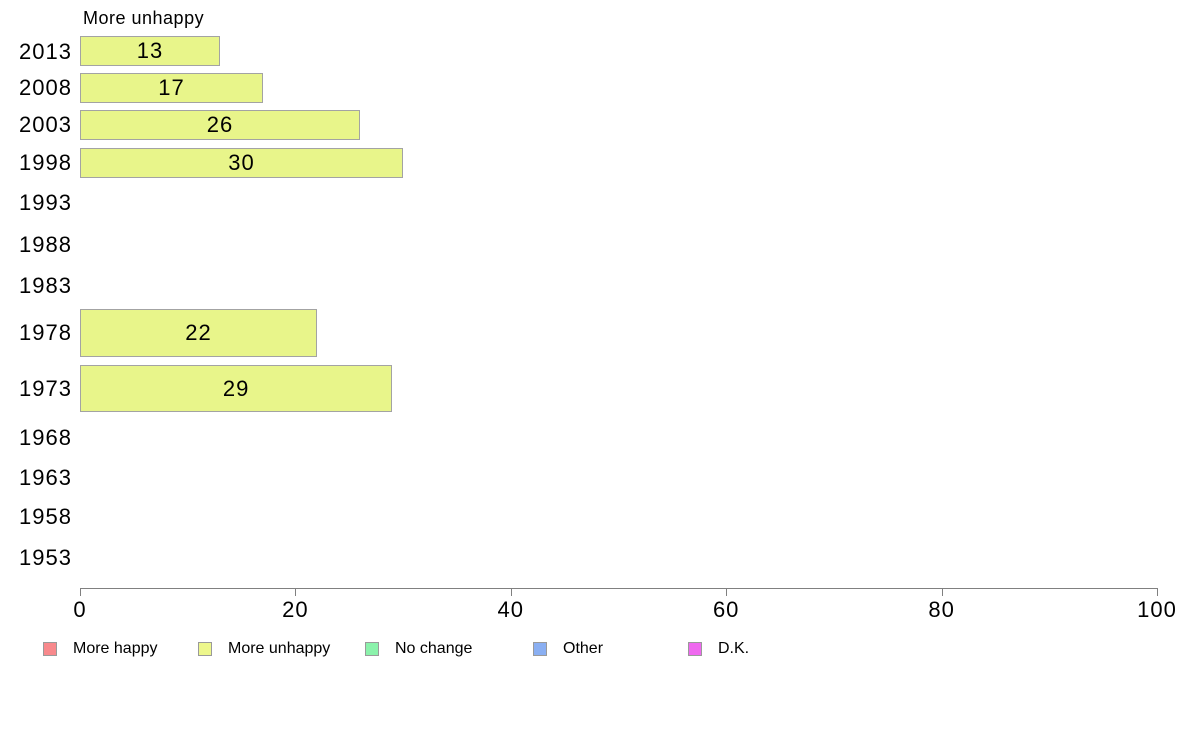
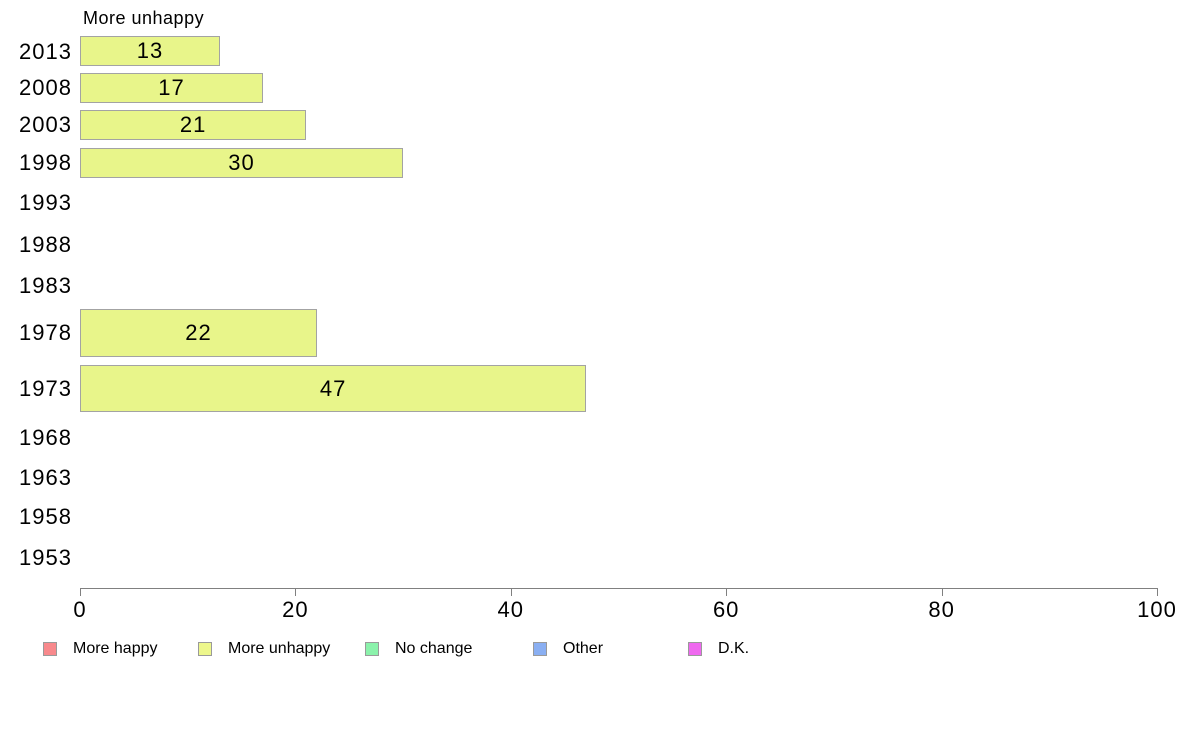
2003: 26 -> 21
1973: 29 -> 47
